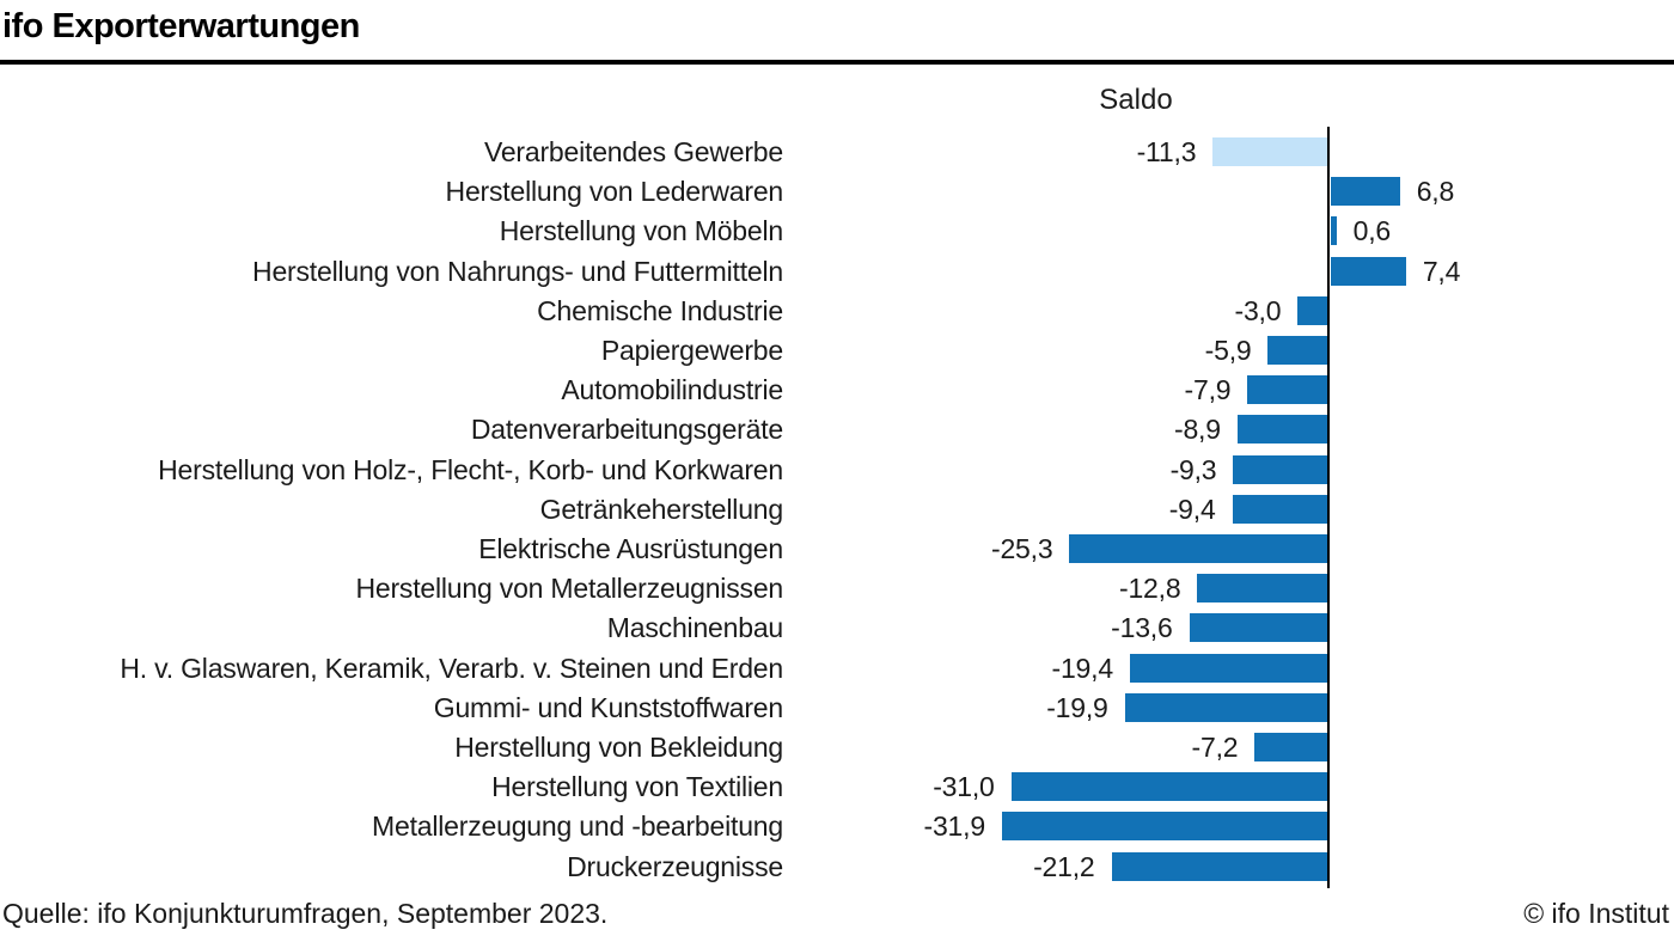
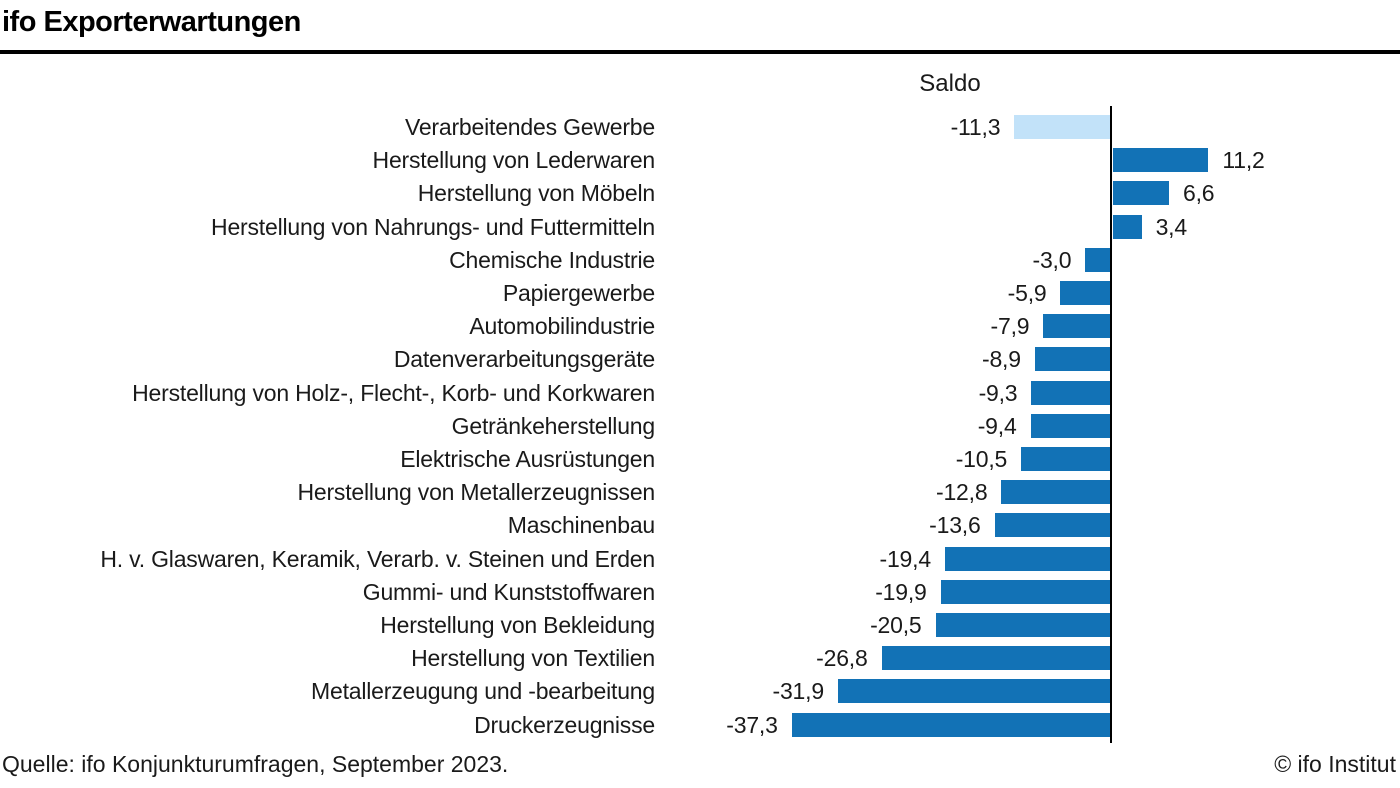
Herstellung von Lederwaren: 6,8 -> 11,2
Herstellung von Möbeln: 0,6 -> 6,6
Herstellung von Nahrungs- und Futtermitteln: 7,4 -> 3,4
Elektrische Ausrüstungen: -25,3 -> -10,5
Herstellung von Bekleidung: -7,2 -> -20,5
Herstellung von Textilien: -31,0 -> -26,8
Druckerzeugnisse: -21,2 -> -37,3
